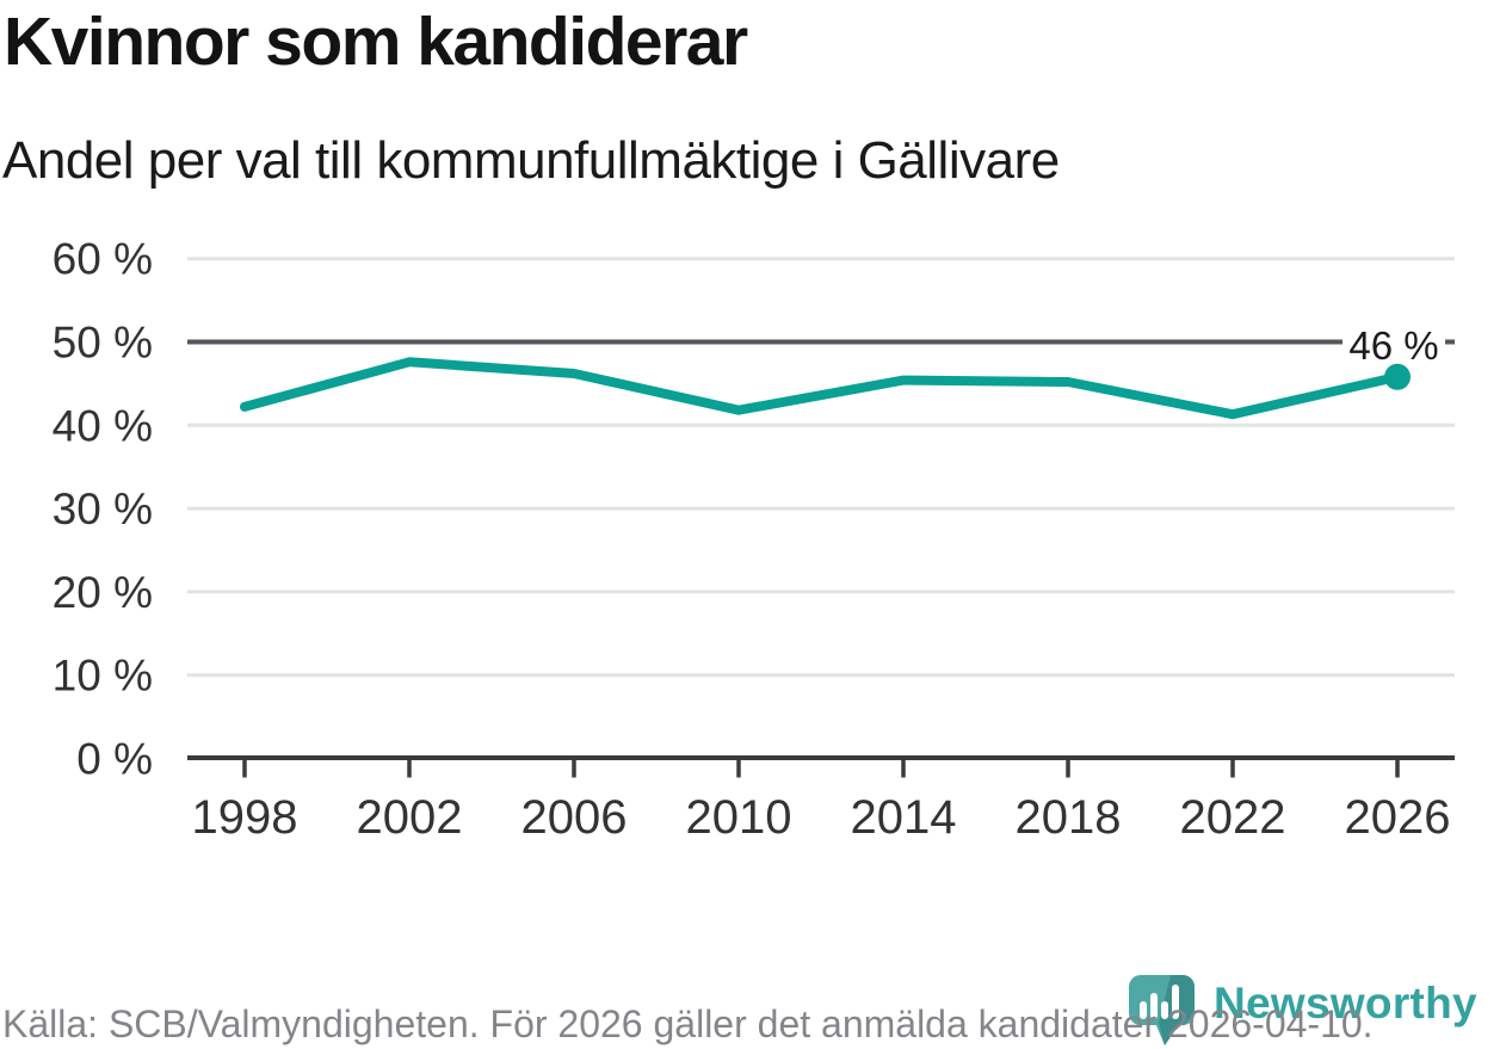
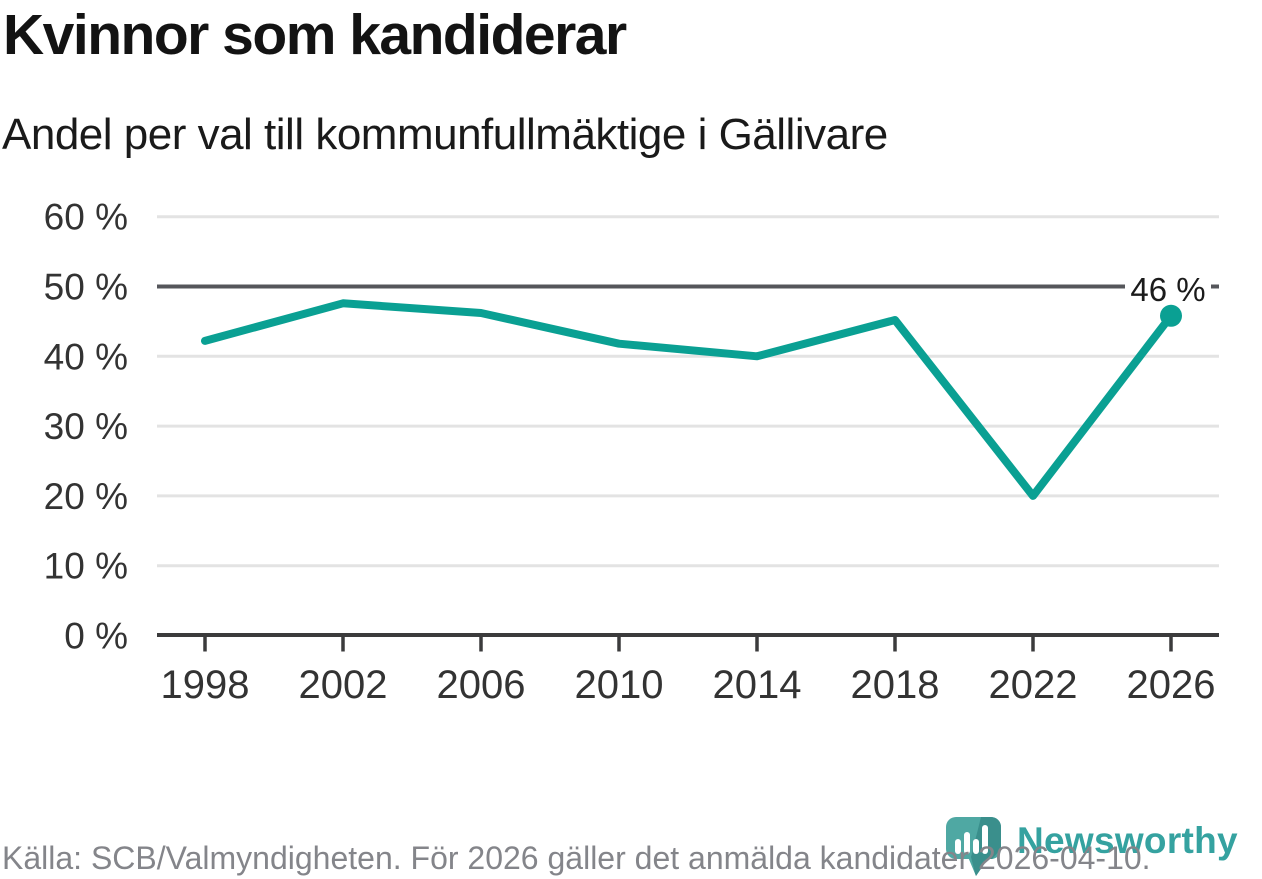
2014: 45% -> 40%
2022: 41% -> 20%
